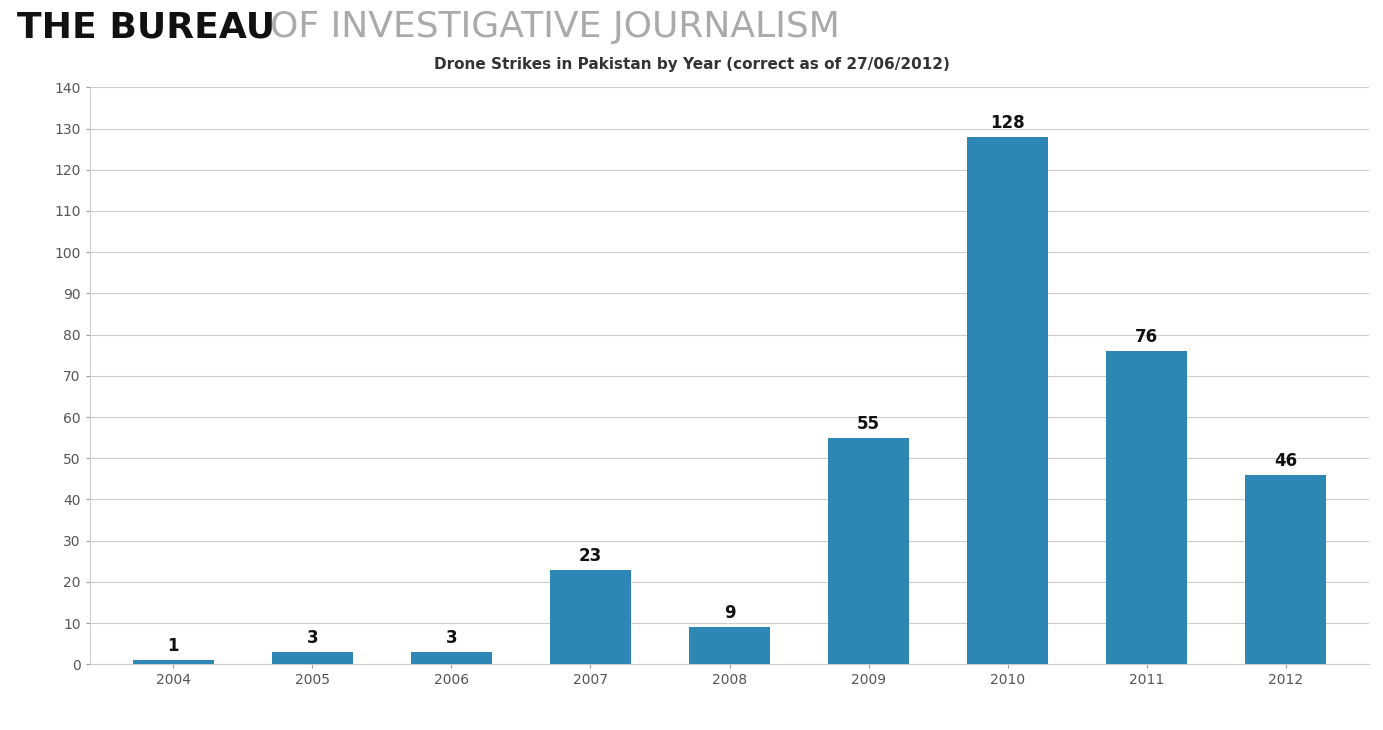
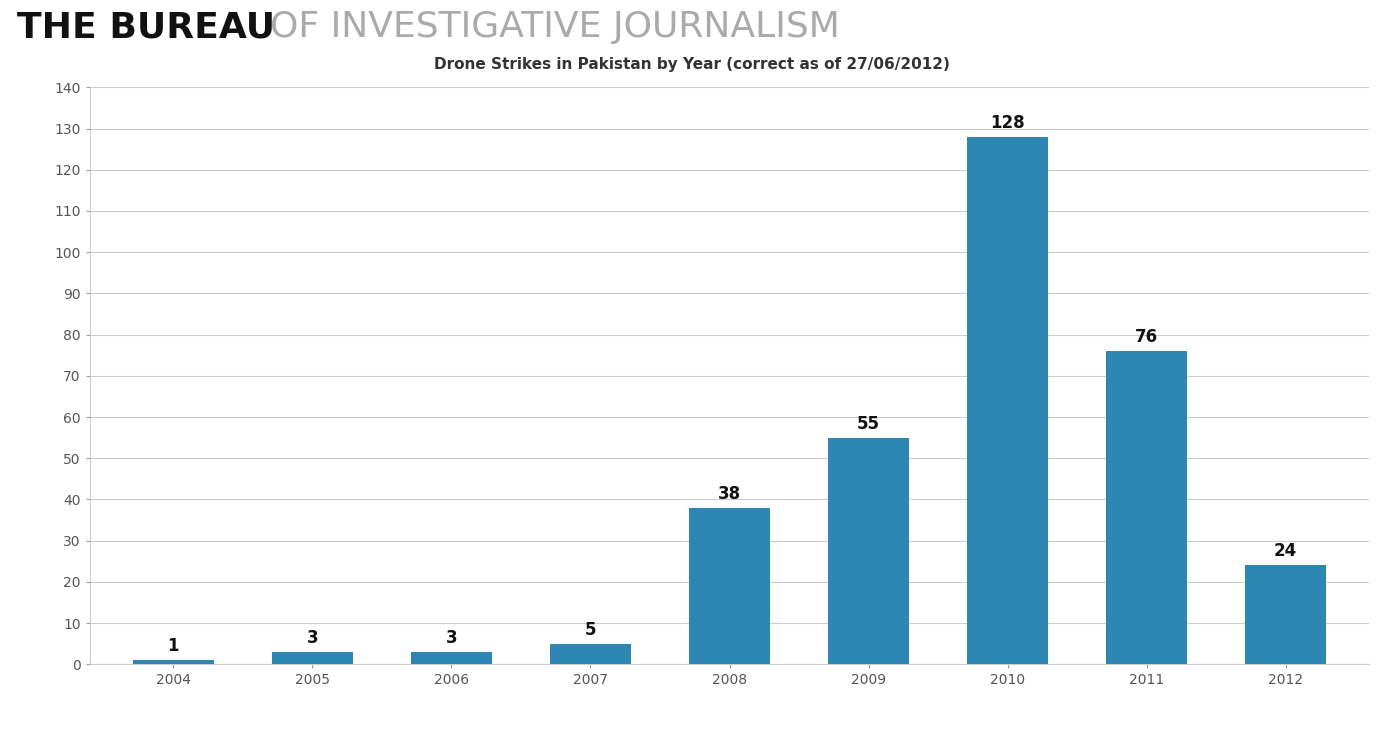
2007: 23 -> 5
2008: 9 -> 38
2012: 46 -> 24
